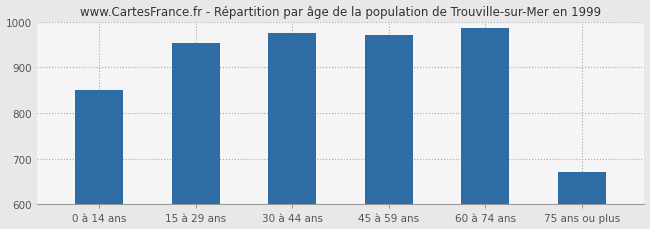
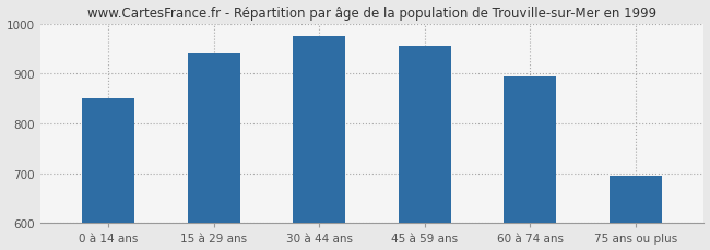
15 à 29 ans: 953 -> 940
45 à 59 ans: 970 -> 955
60 à 74 ans: 985 -> 895
75 ans ou plus: 670 -> 695
